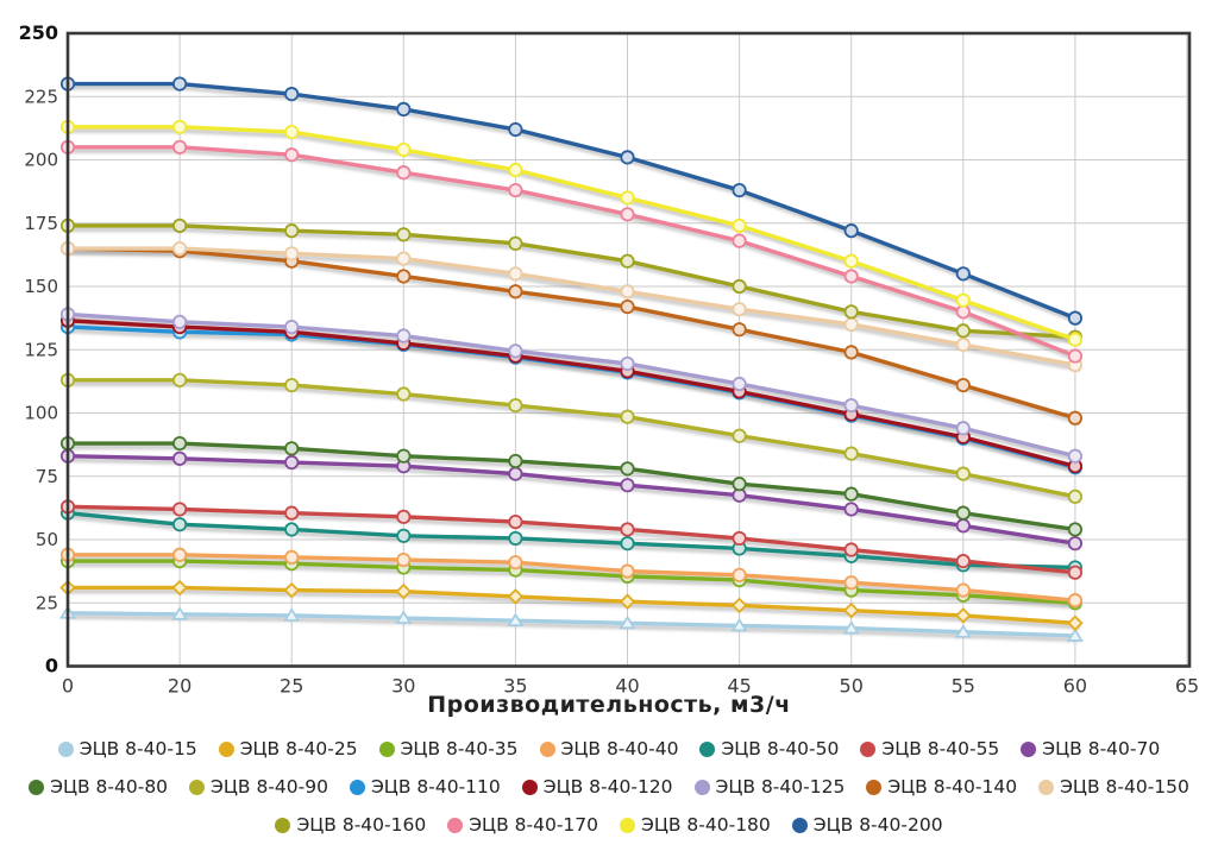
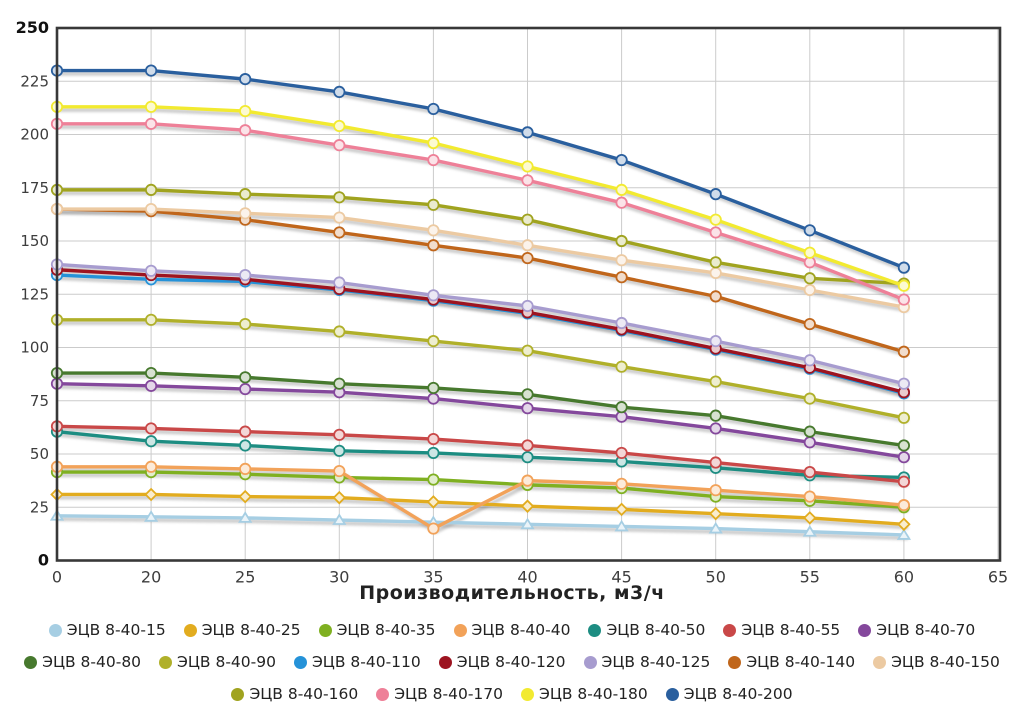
ЭЦВ 8-40-40/35: 41 -> 15
